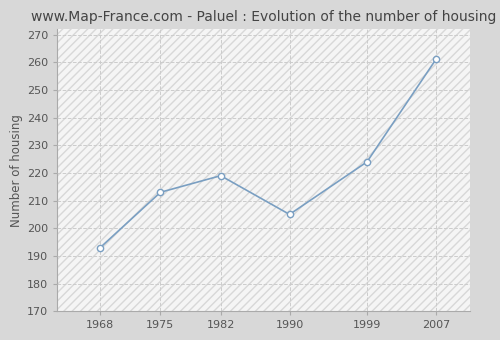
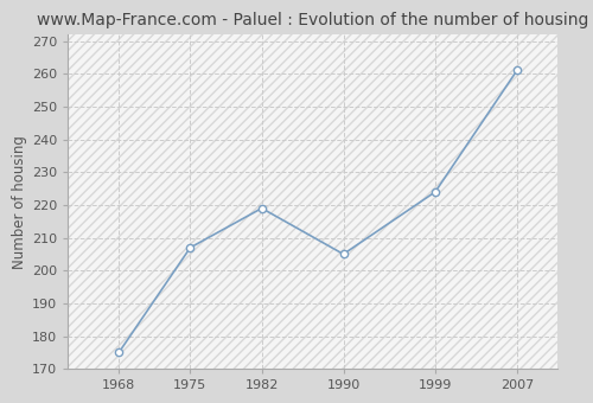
1968: 193 -> 175
1975: 213 -> 207
